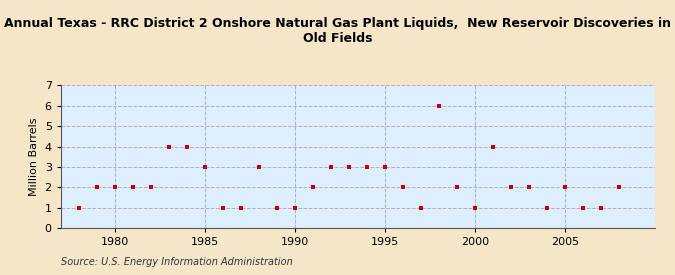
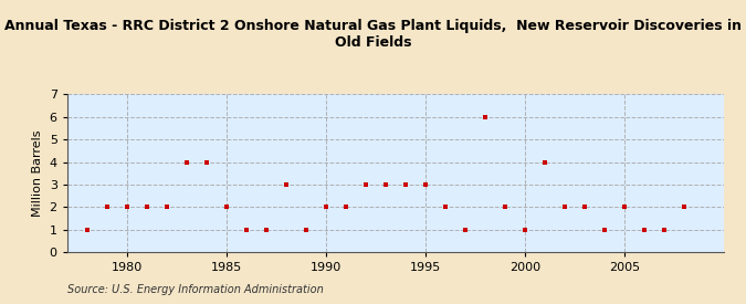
1985: 3 -> 2
1990: 1 -> 2
